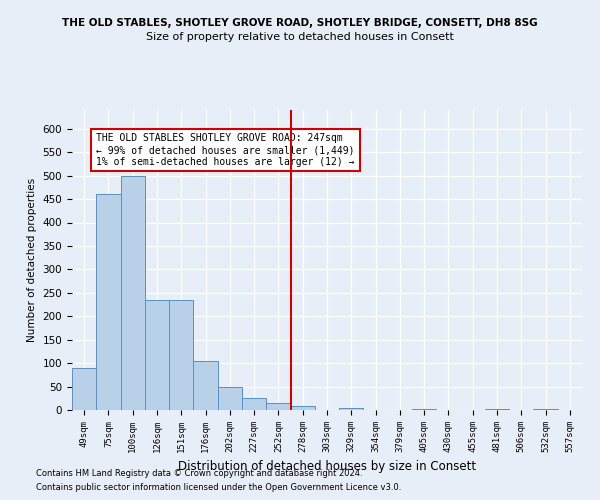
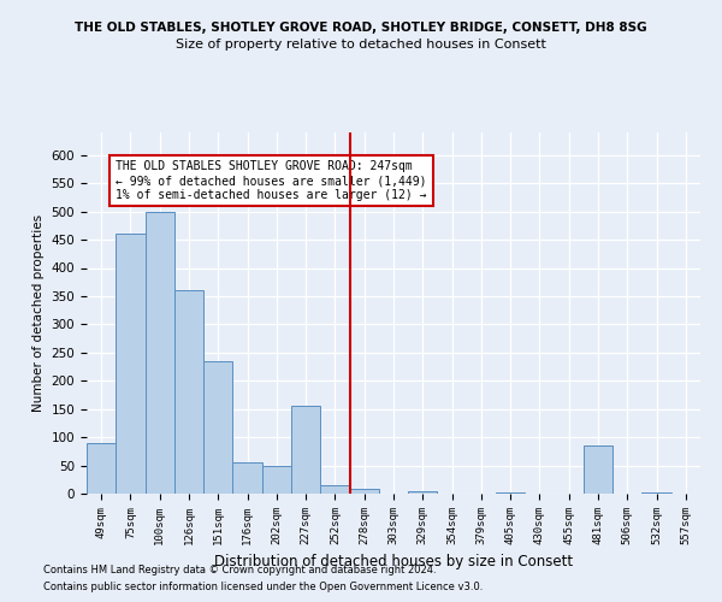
126sqm: 235 -> 360
176sqm: 105 -> 55
227sqm: 25 -> 155
481sqm: 2 -> 85
